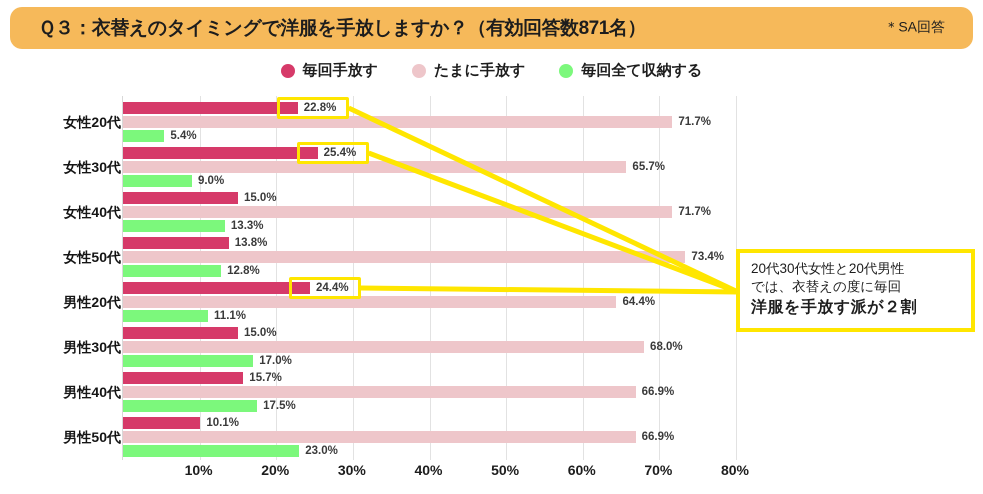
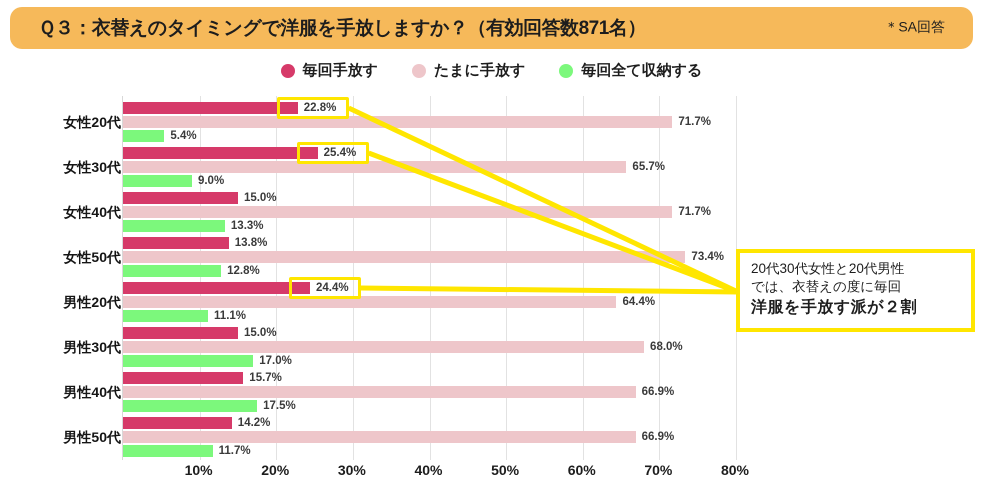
毎回手放す/男性50代: 10.1% -> 14.2%
毎回全て収納する/男性50代: 23.0% -> 11.7%
